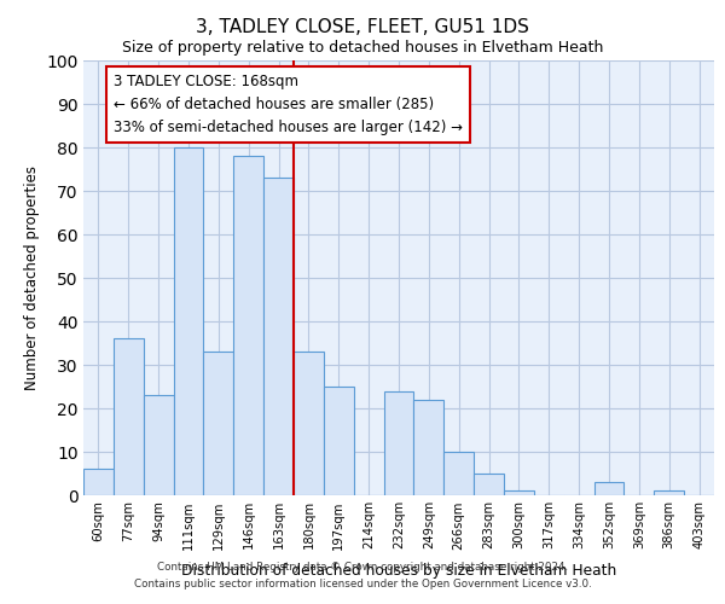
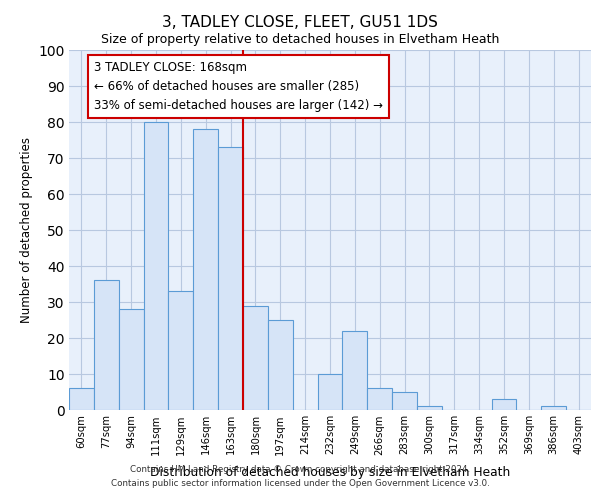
94sqm: 23 -> 28
180sqm: 33 -> 29
232sqm: 24 -> 10
266sqm: 10 -> 6
